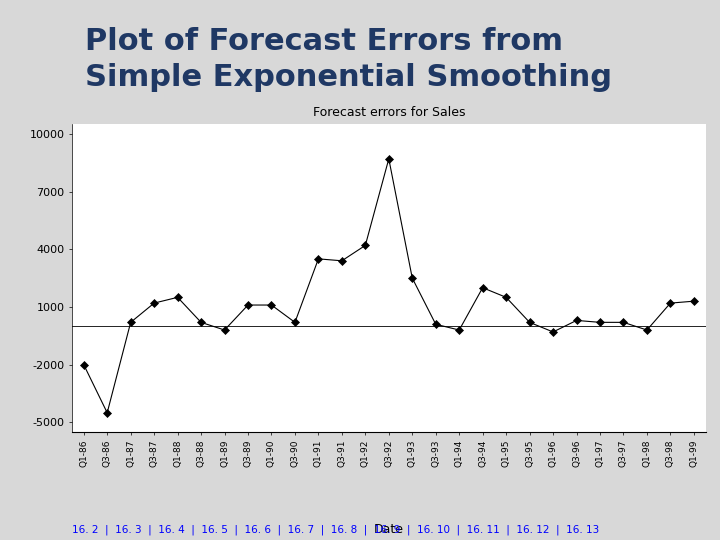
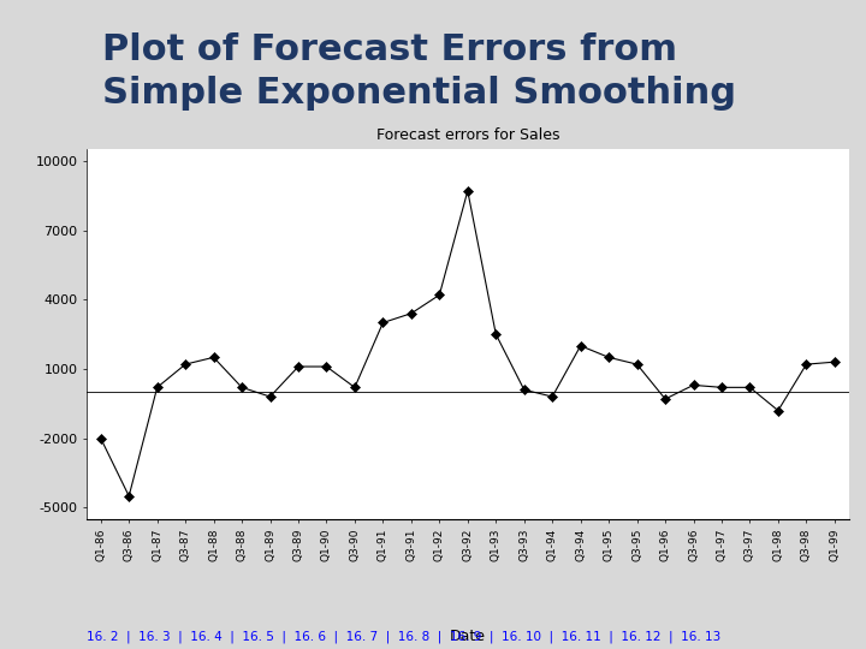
Q1-91: 3500 -> 3000
Q3-95: 200 -> 1200
Q1-98: -200 -> -800
